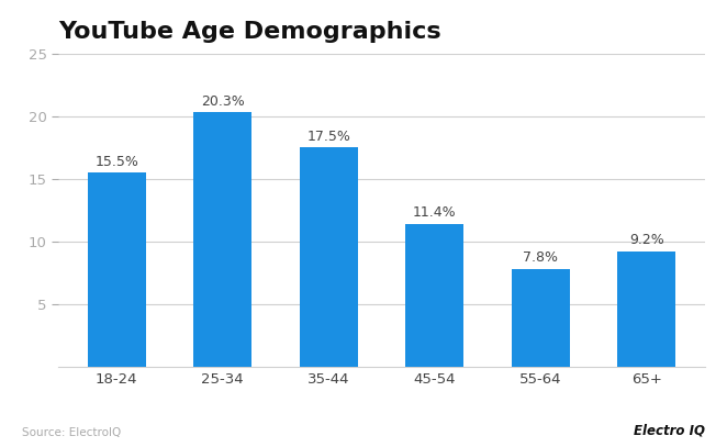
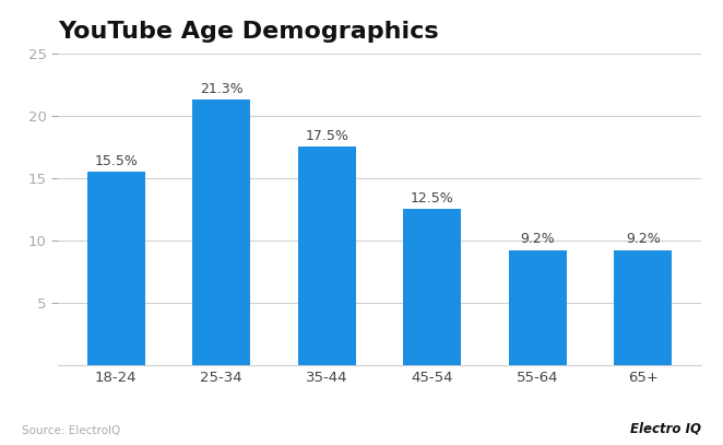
25-34: 20.3% -> 21.3%
45-54: 11.4% -> 12.5%
55-64: 7.8% -> 9.2%
